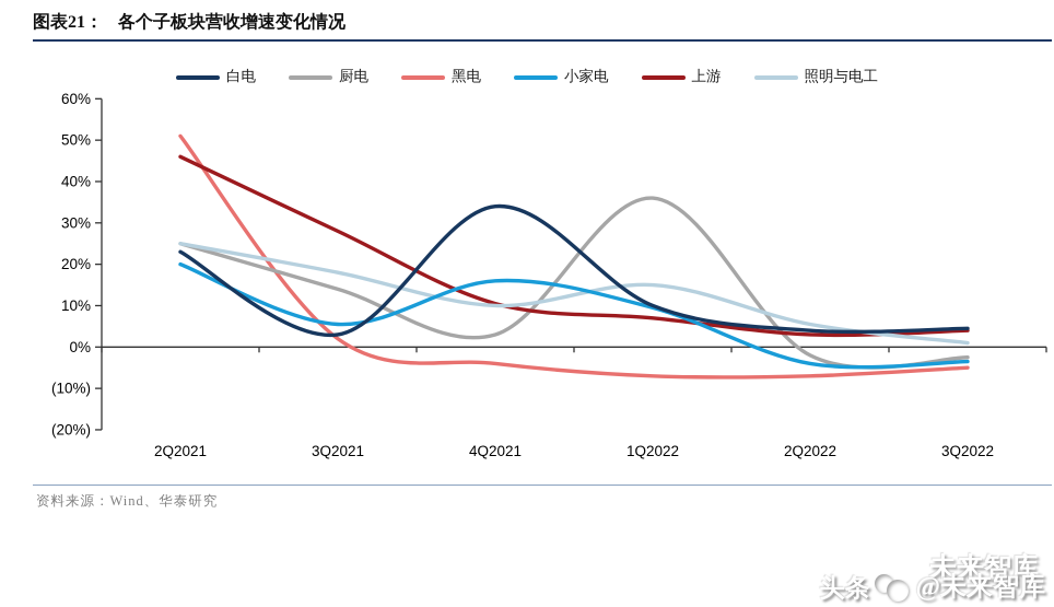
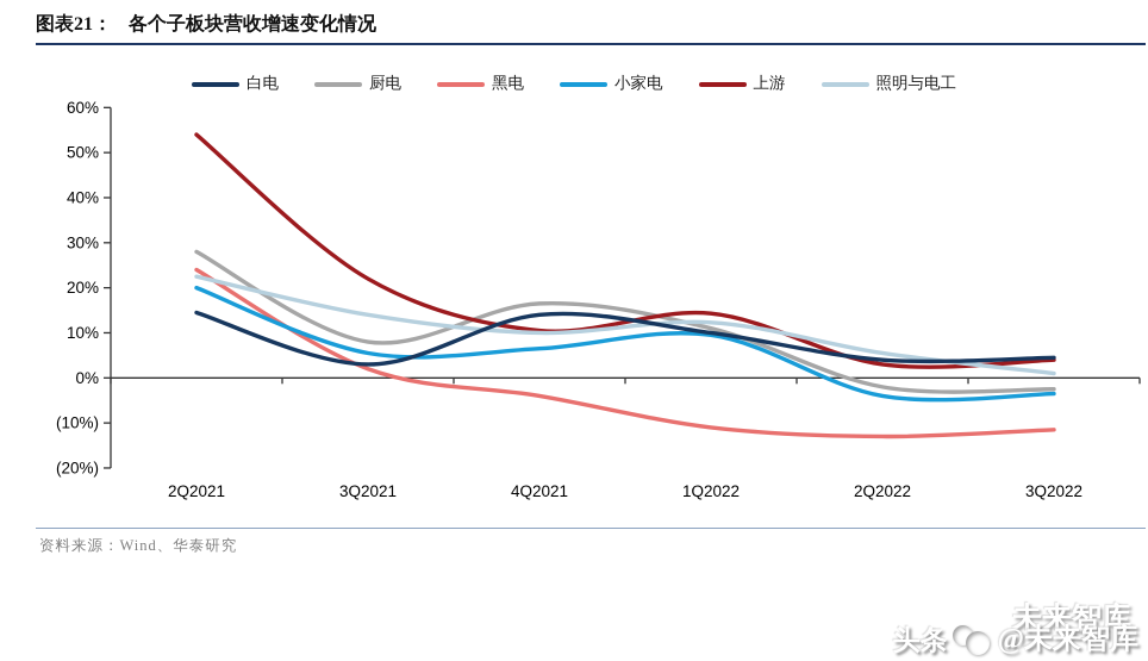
白电/2Q2021: 23% -> 14%
厨电/2Q2021: 25% -> 28%
黑电/2Q2021: 51% -> 24%
上游/2Q2021: 46% -> 54%
照明与电工/2Q2021: 25% -> 22%
厨电/3Q2021: 14% -> 8%
上游/3Q2021: 28% -> 22%
照明与电工/3Q2021: 18% -> 14%
白电/4Q2021: 34% -> 14%
厨电/4Q2021: 3% -> 16%
小家电/4Q2021: 16% -> 6%
厨电/1Q2022: 36% -> 11%
黑电/1Q2022: -7% -> -11%
上游/1Q2022: 7% -> 14%
照明与电工/1Q2022: 15% -> 12%
黑电/2Q2022: -7% -> -13%
黑电/3Q2022: -5% -> -12%
